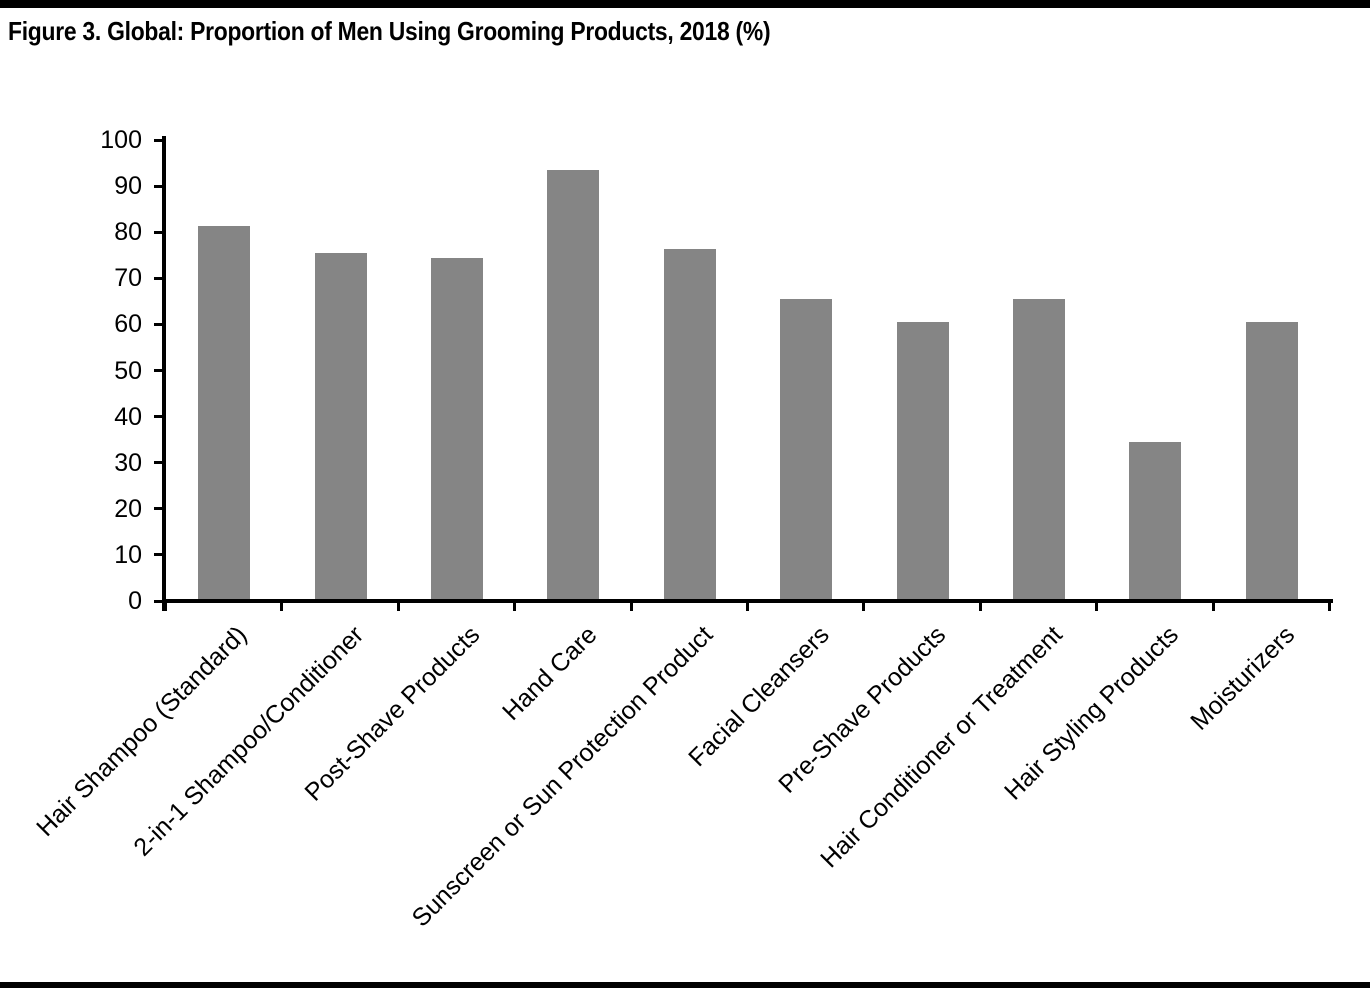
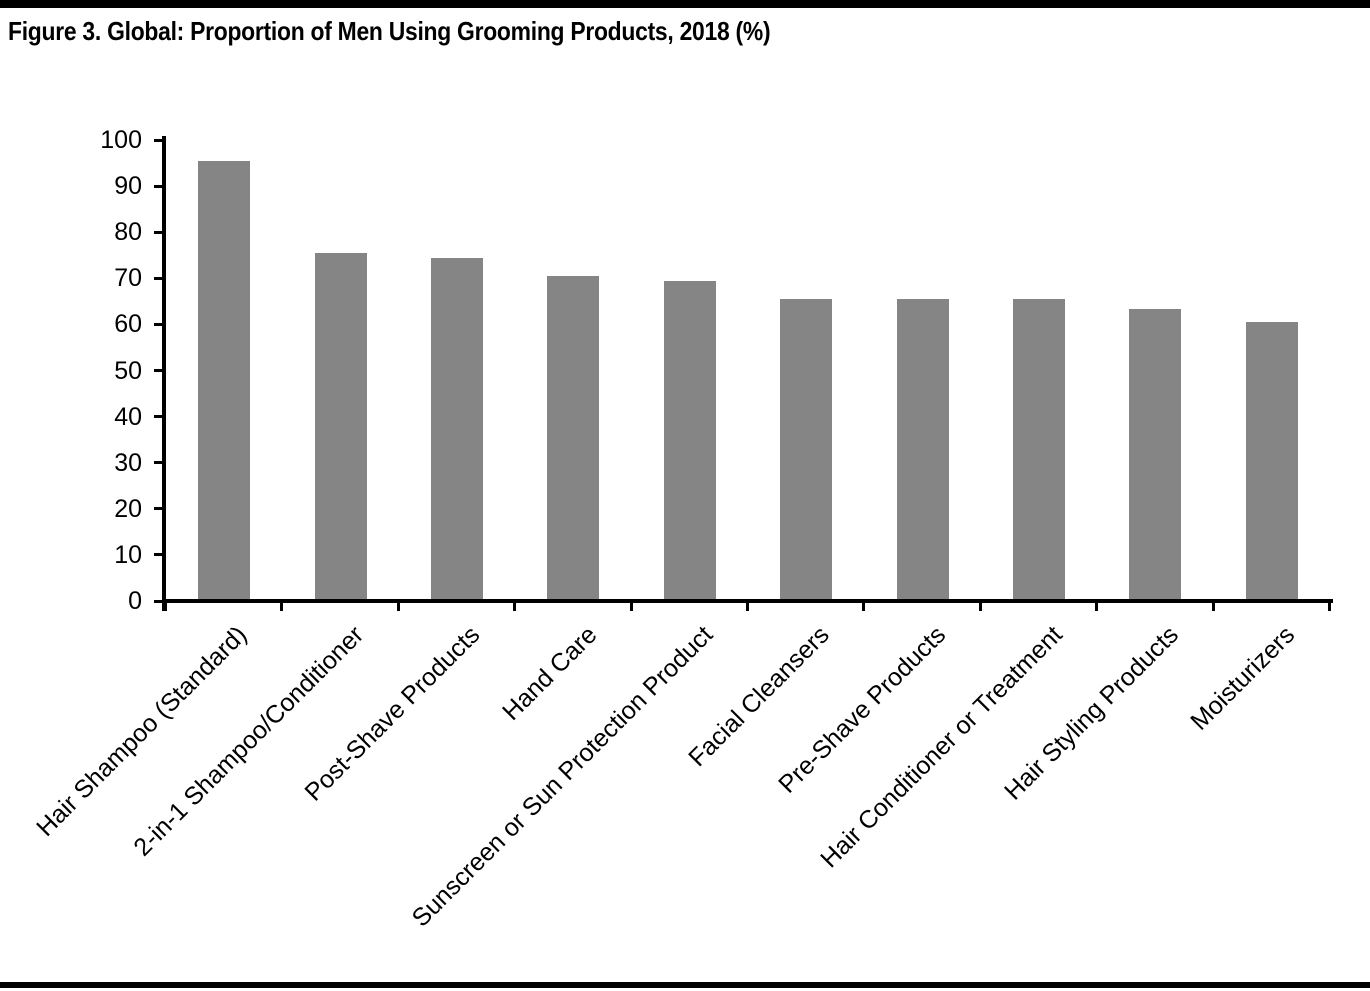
Hair Shampoo (Standard): 81 -> 95
Hand Care: 93 -> 70
Sunscreen or Sun Protection Product: 76 -> 69
Pre-Shave Products: 60 -> 65
Hair Styling Products: 34 -> 63
